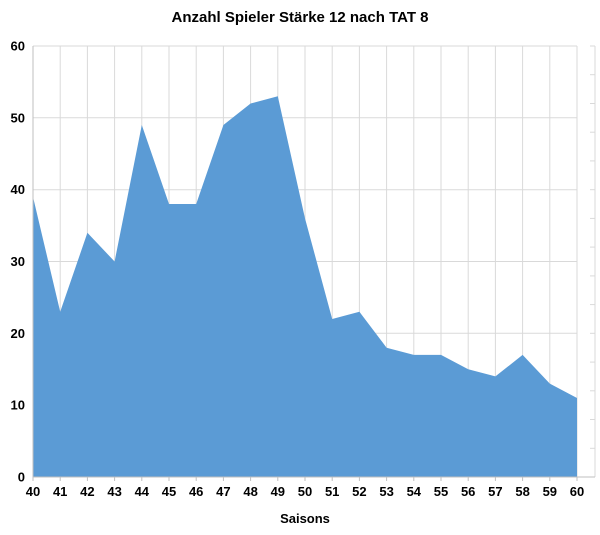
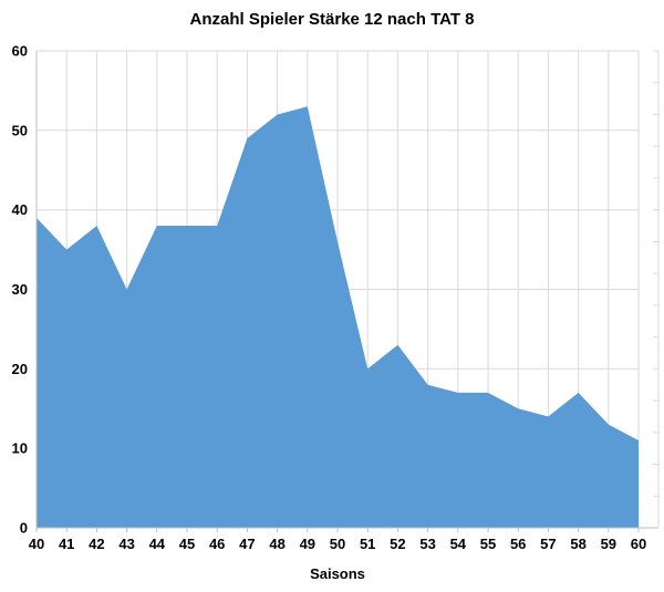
41: 23 -> 35
42: 34 -> 38
44: 49 -> 38
51: 22 -> 20
